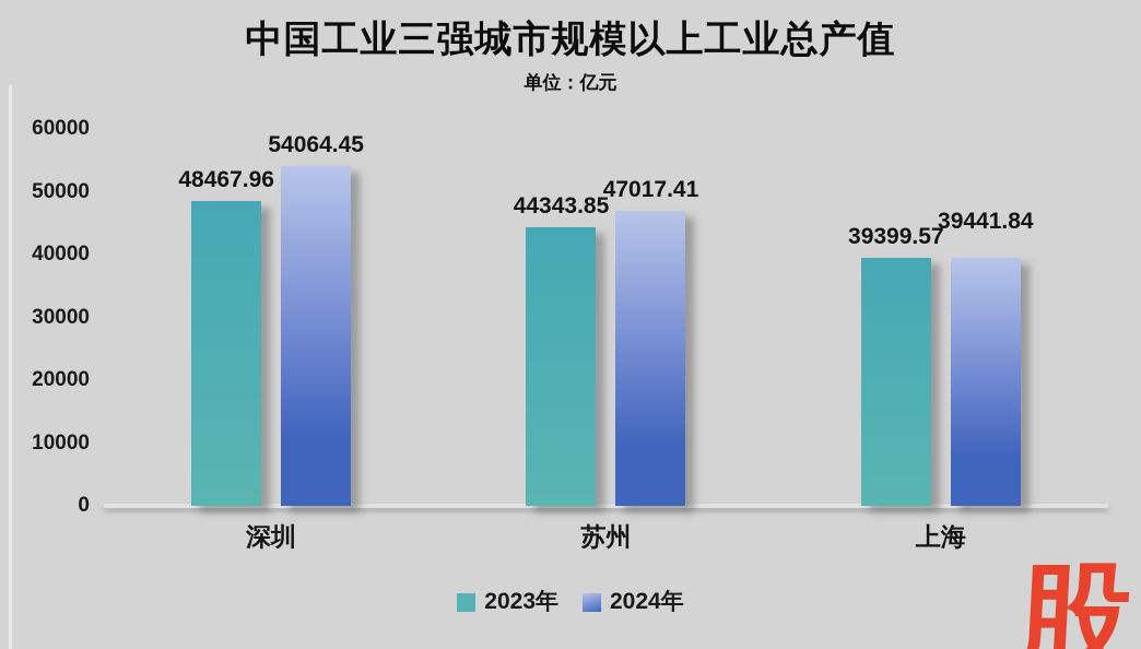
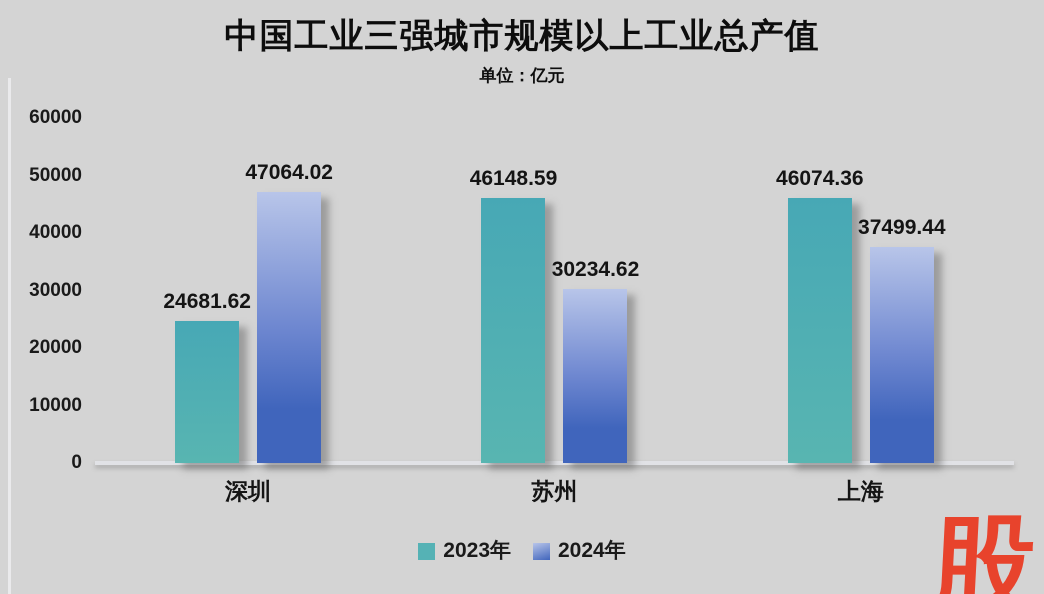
2023年/深圳: 48467.96 -> 24681.62
2024年/深圳: 54064.45 -> 47064.02
2023年/苏州: 44343.85 -> 46148.59
2024年/苏州: 47017.41 -> 30234.62
2023年/上海: 39399.57 -> 46074.36
2024年/上海: 39441.84 -> 37499.44
